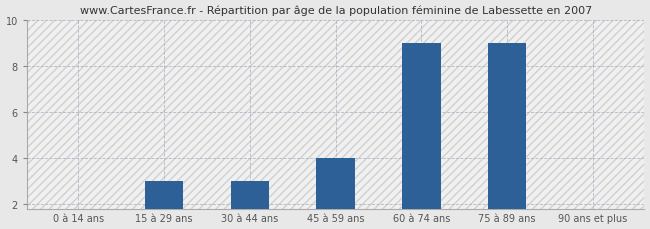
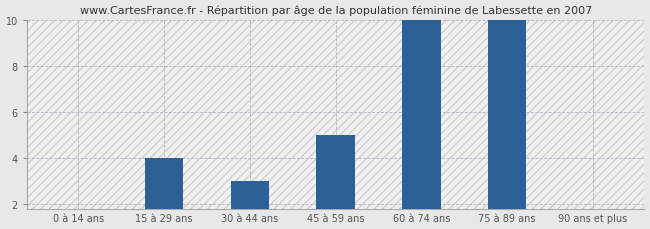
15 à 29 ans: 3 -> 4
45 à 59 ans: 4 -> 5
60 à 74 ans: 9 -> 10
75 à 89 ans: 9 -> 10
